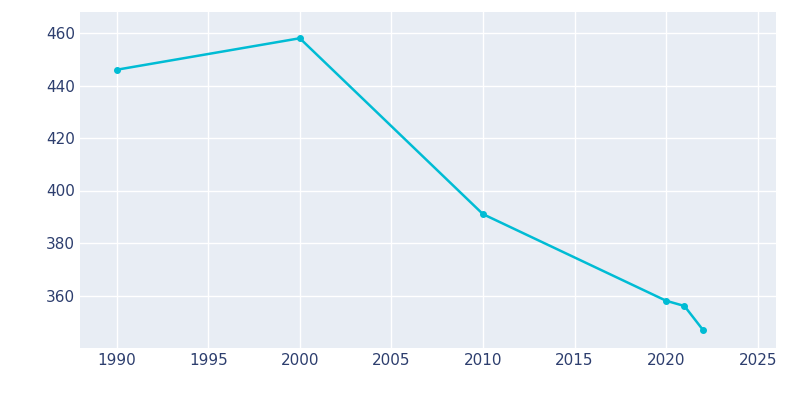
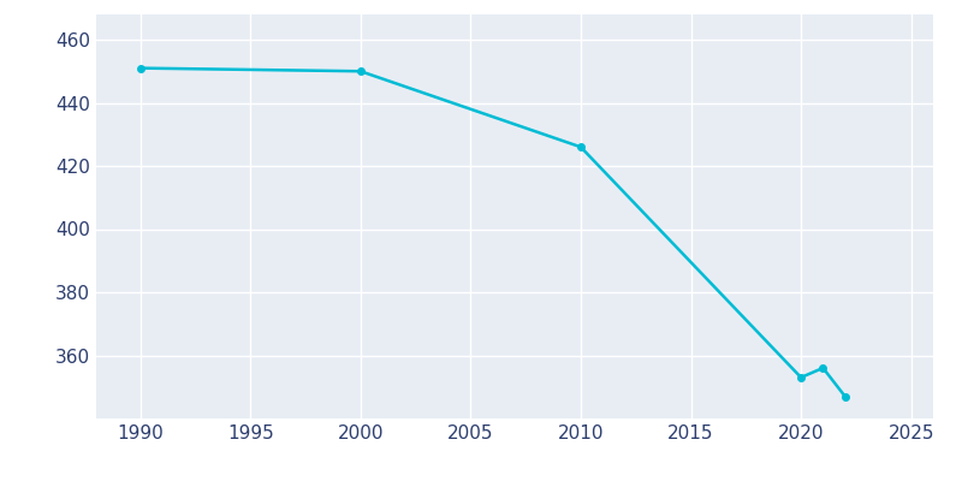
1990: 446 -> 451
2000: 458 -> 450
2010: 391 -> 426
2020: 358 -> 353
